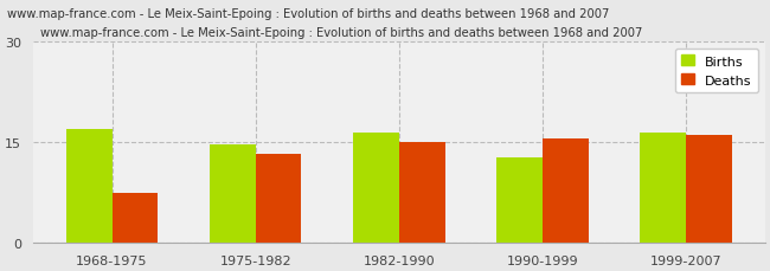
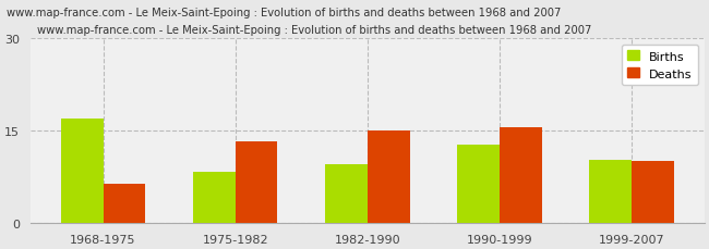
Deaths/1968-1975: 7.5 -> 6.4
Births/1975-1982: 14.8 -> 8.4
Births/1982-1990: 16.5 -> 9.6
Births/1999-2007: 16.5 -> 10.2
Deaths/1999-2007: 16.0 -> 10.0
